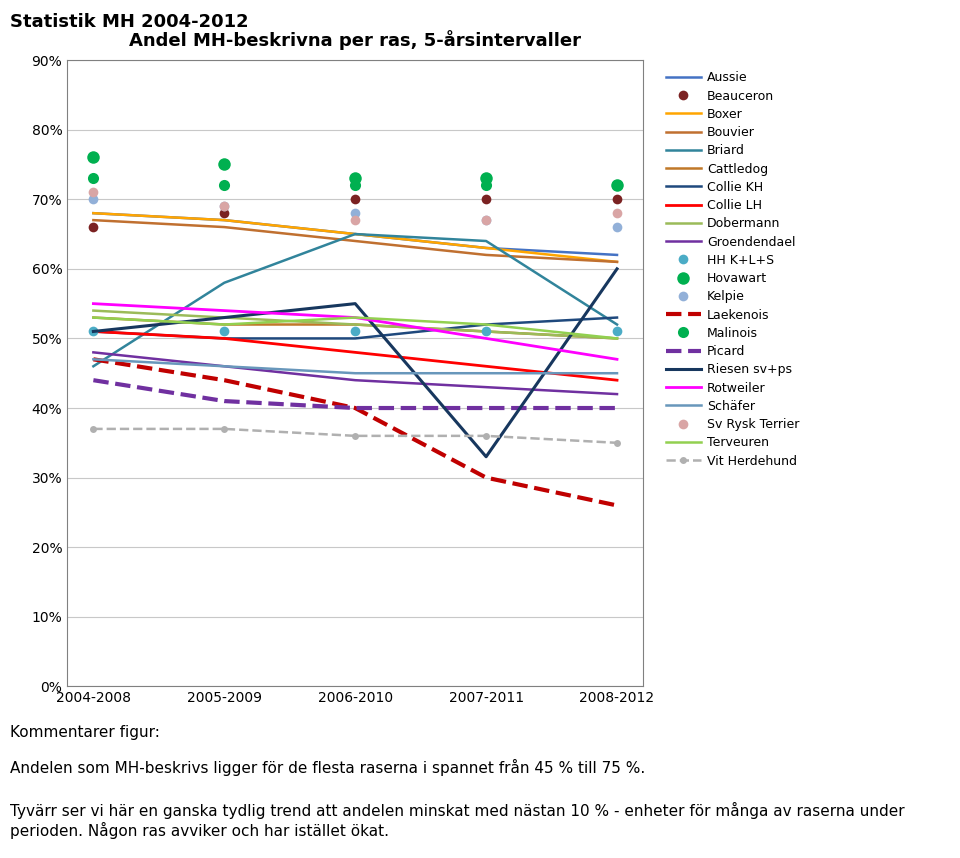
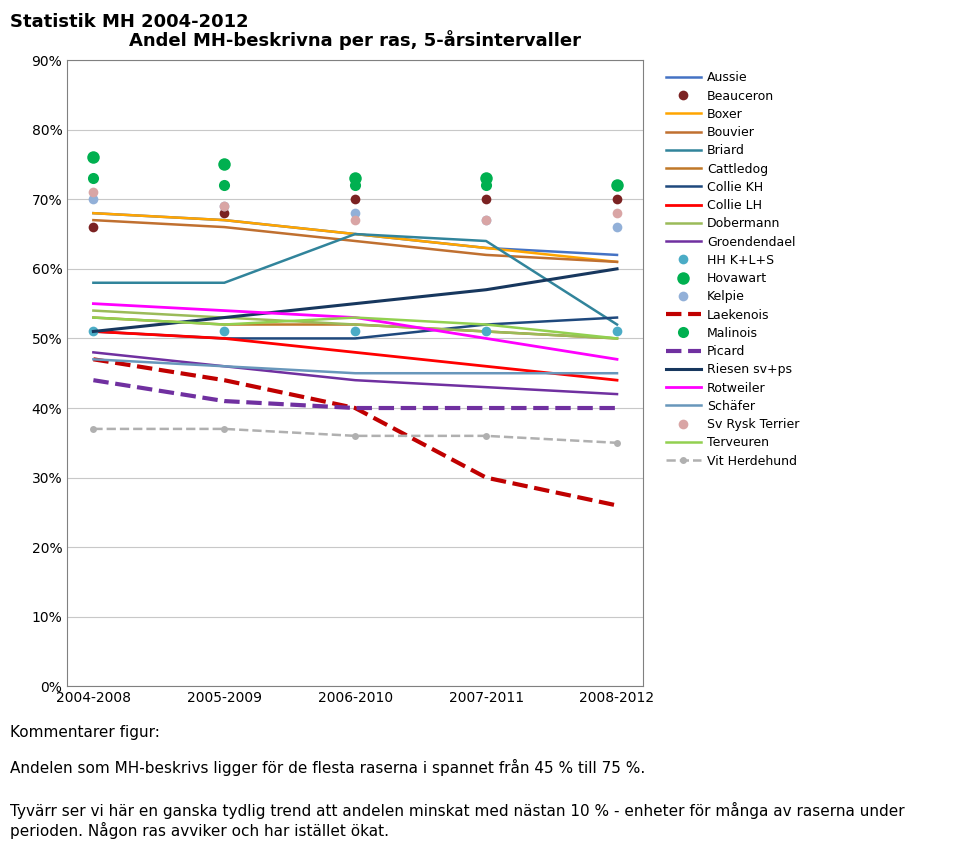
Briard/2004-2008: 46% -> 58%
Riesen sv+ps/2007-2011: 33% -> 57%
